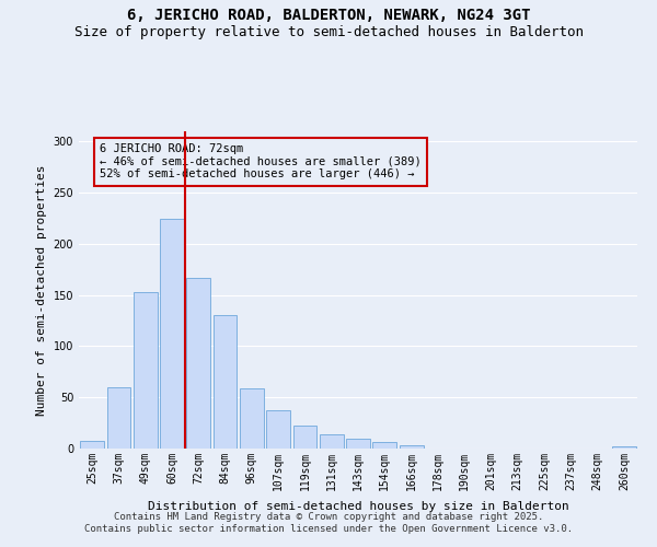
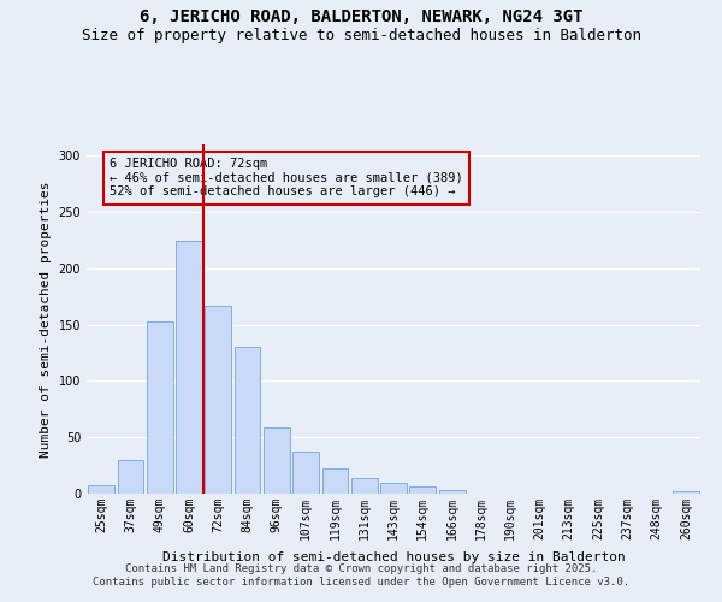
37sqm: 60 -> 30
